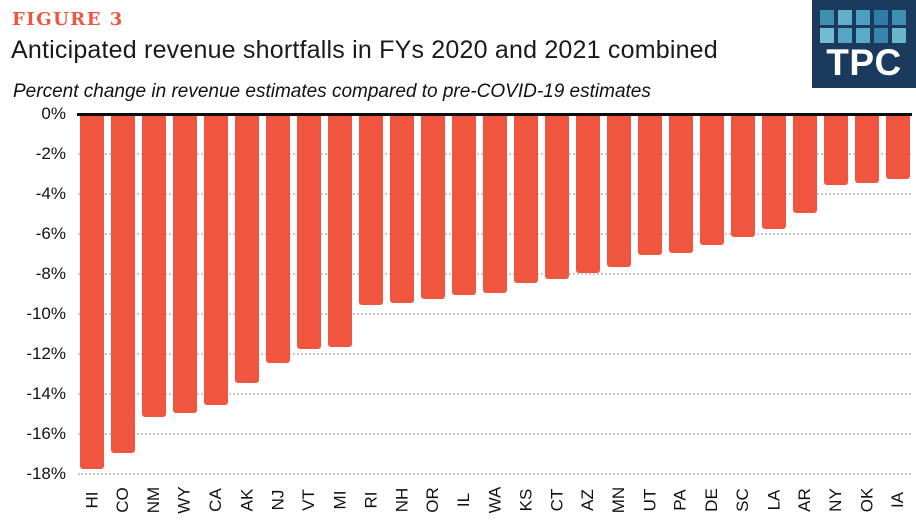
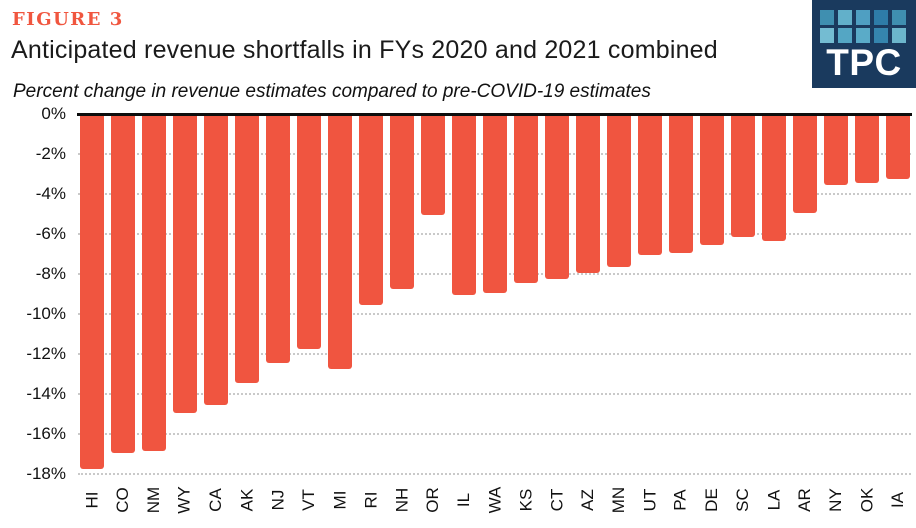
NM: -15.1% -> -16.8%
MI: -11.6% -> -12.7%
NH: -9.4% -> -8.7%
OR: -9.2% -> -5.0%
LA: -5.7% -> -6.3%
